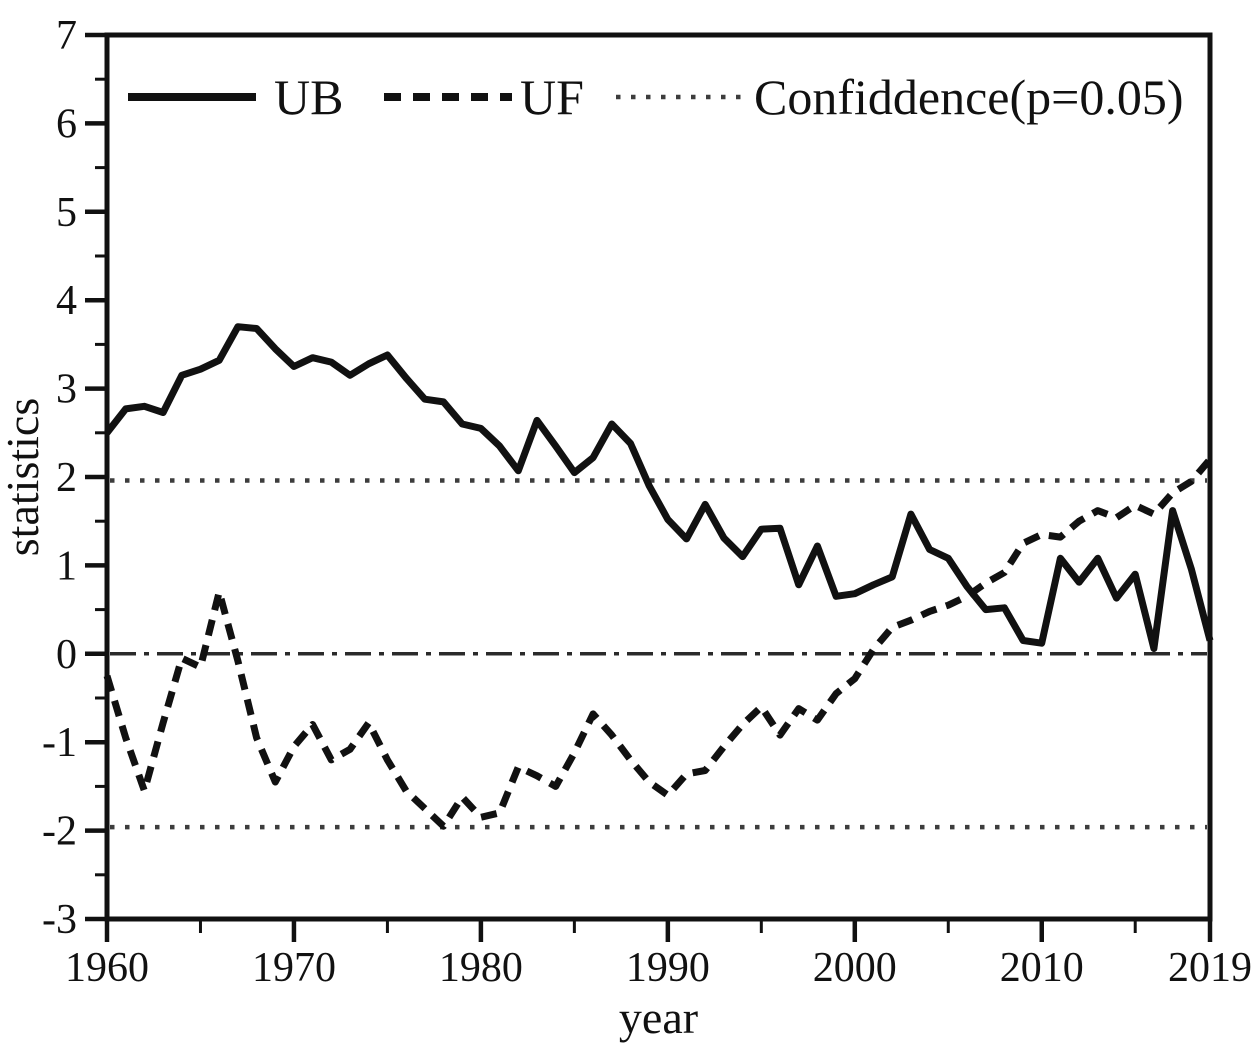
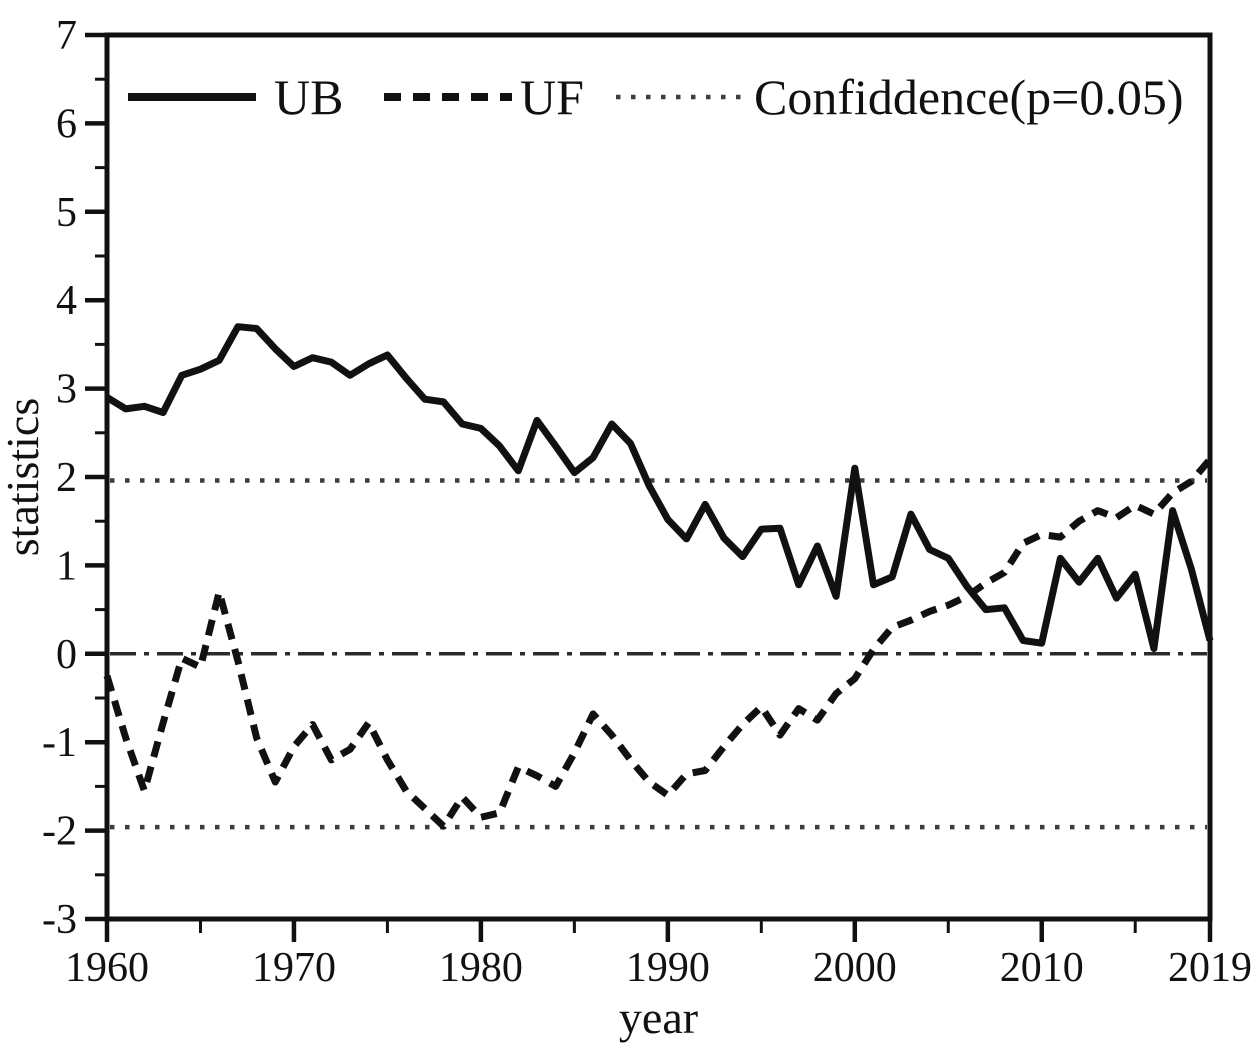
UB/1960: 2.5 -> 2.9
UB/2000: 0.7 -> 2.1
